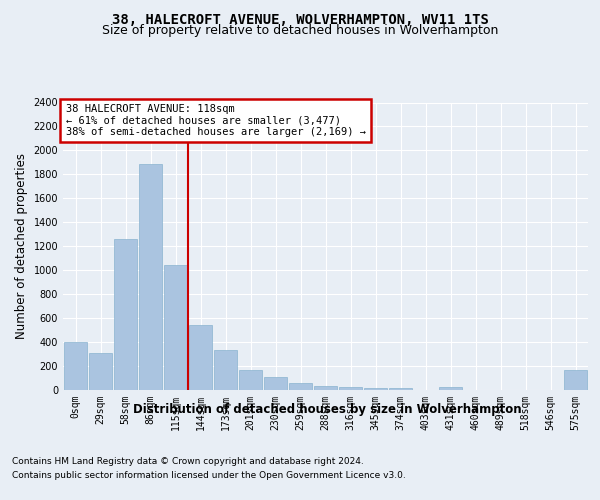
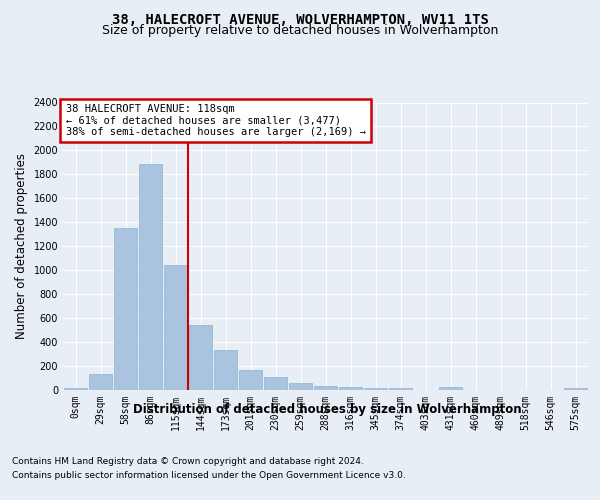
0sqm: 400 -> 20
29sqm: 310 -> 130
58sqm: 1260 -> 1350
575sqm: 170 -> 20
